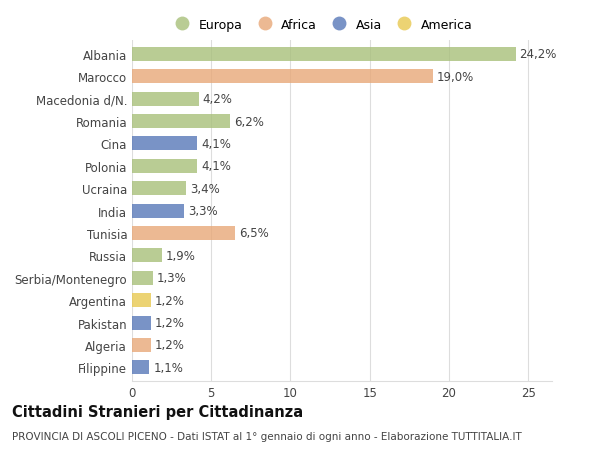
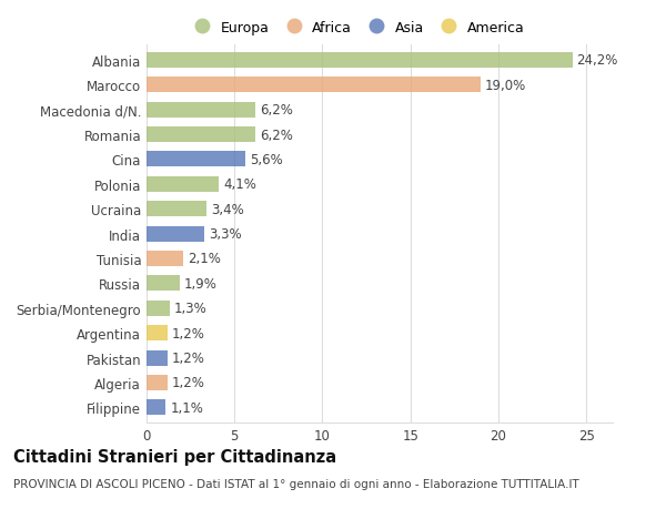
Macedonia d/N.: 4,2% -> 6,2%
Cina: 4,1% -> 5,6%
Tunisia: 6,5% -> 2,1%
